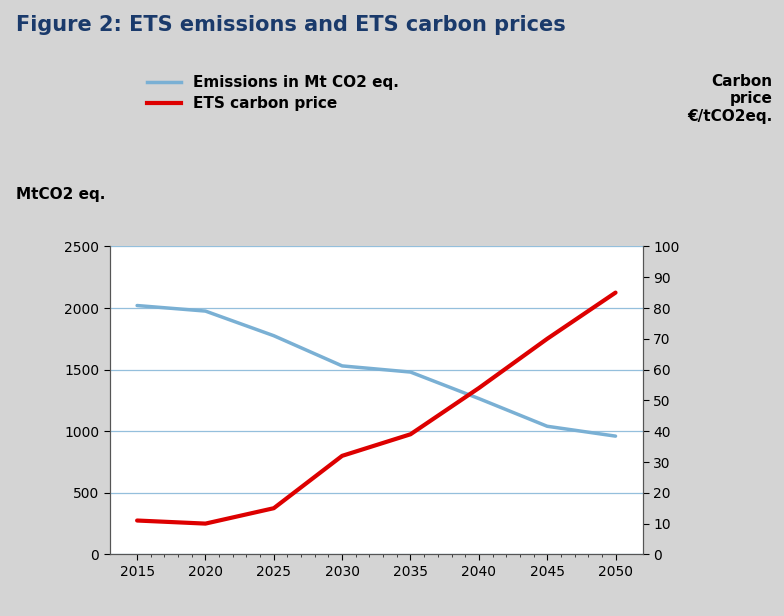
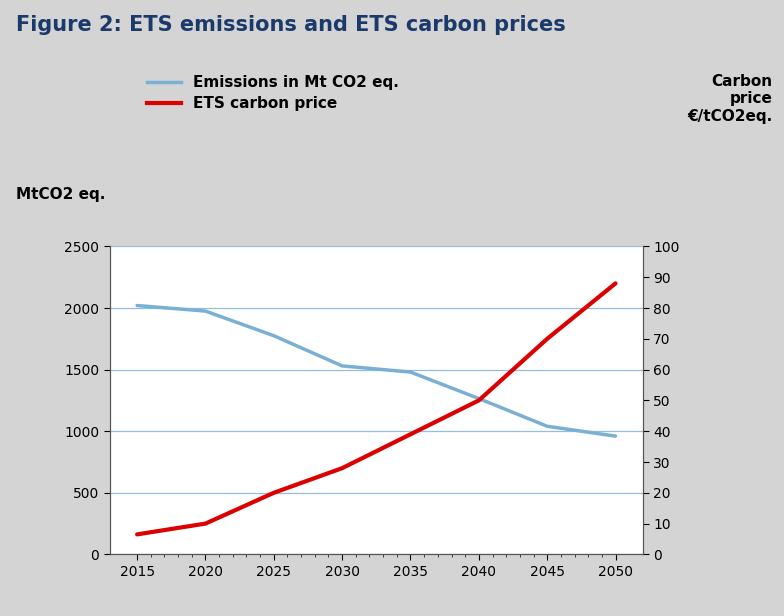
ETS carbon price/2015: 11.0 -> 6.5
ETS carbon price/2025: 15.0 -> 20.0
ETS carbon price/2030: 32.0 -> 28.0
ETS carbon price/2040: 54.0 -> 50.0
ETS carbon price/2050: 85.0 -> 88.0
